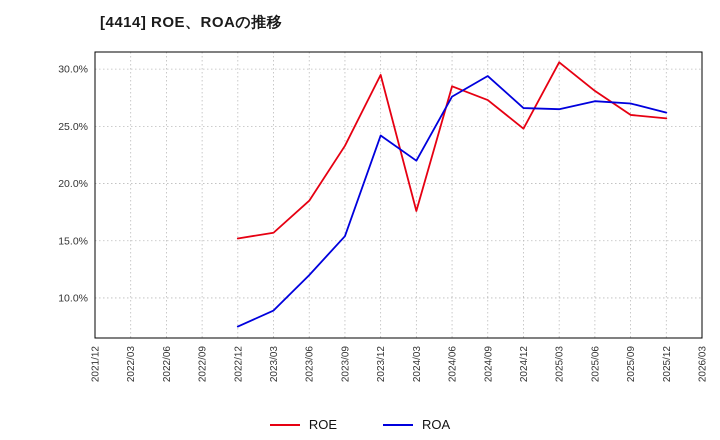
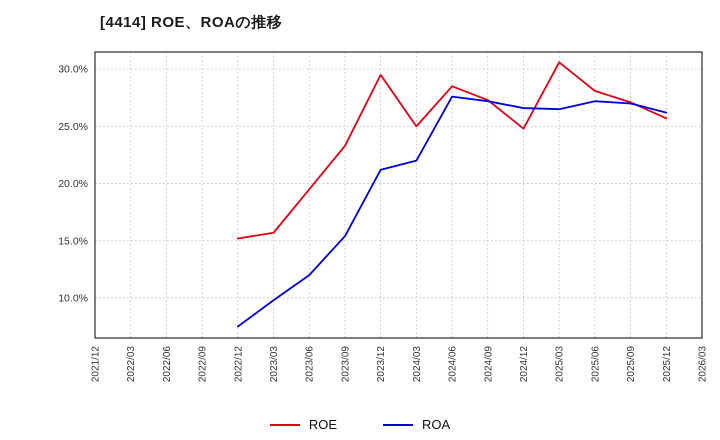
ROA/2023/03: 8.9% -> 9.8%
ROE/2023/06: 18.5% -> 19.5%
ROA/2023/12: 24.2% -> 21.2%
ROE/2024/03: 17.6% -> 25.0%
ROA/2024/09: 29.4% -> 27.2%
ROE/2025/09: 26.0% -> 27.1%
